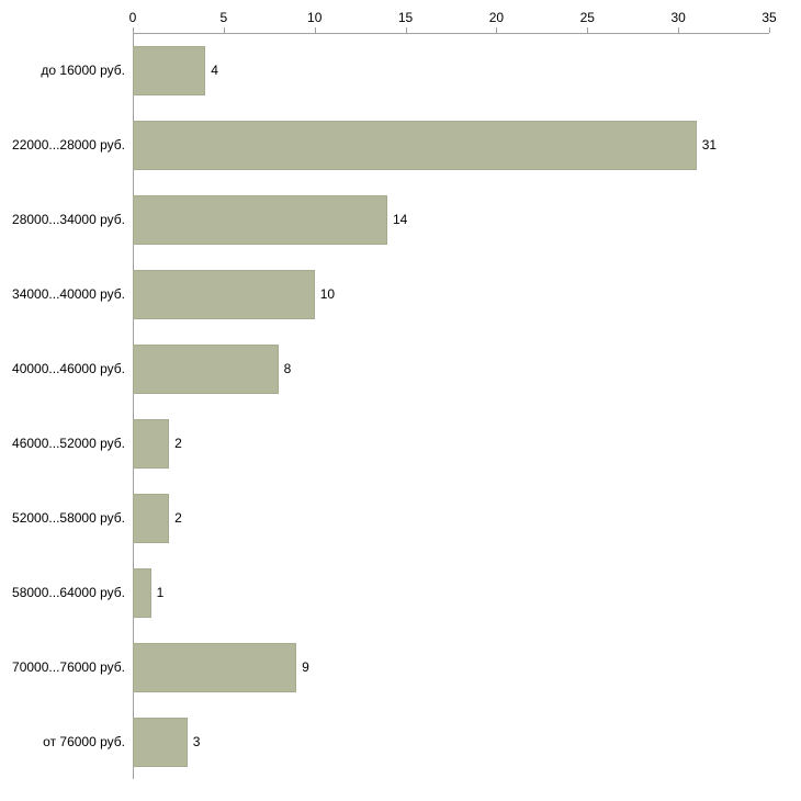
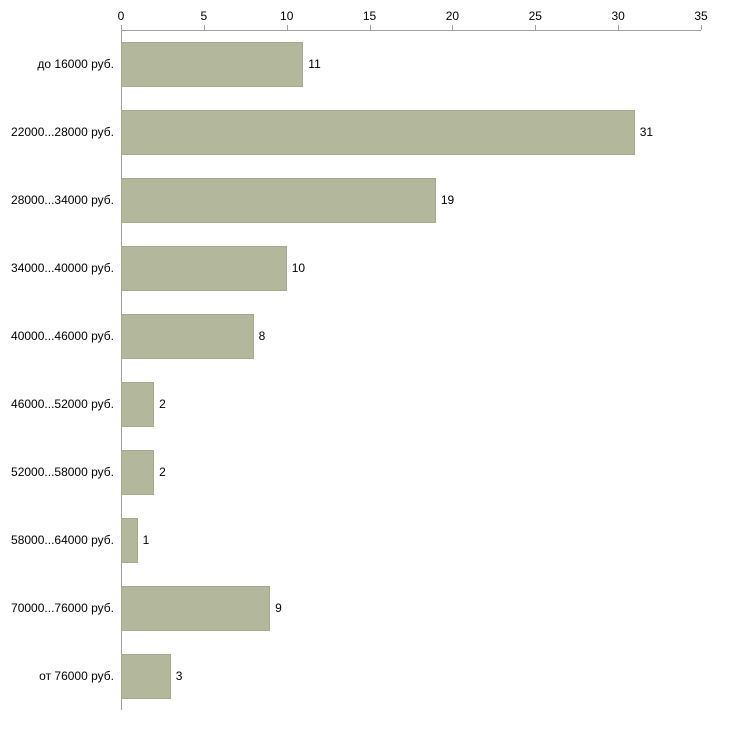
до 16000 руб.: 4 -> 11
28000...34000 руб.: 14 -> 19
